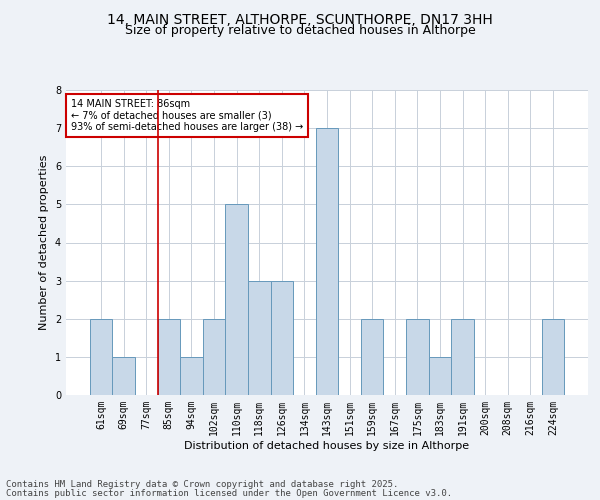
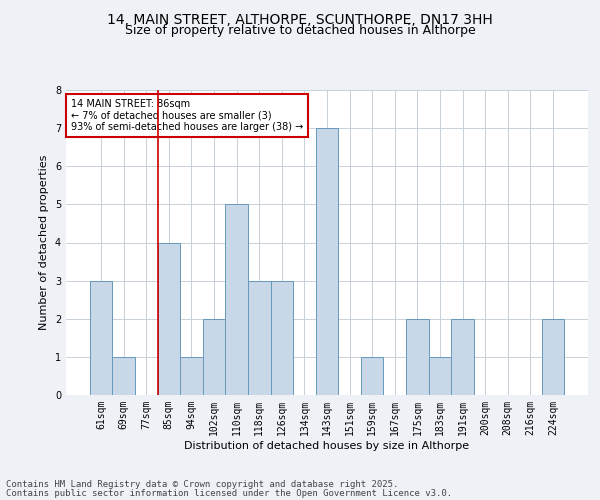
61sqm: 2 -> 3
85sqm: 2 -> 4
159sqm: 2 -> 1
